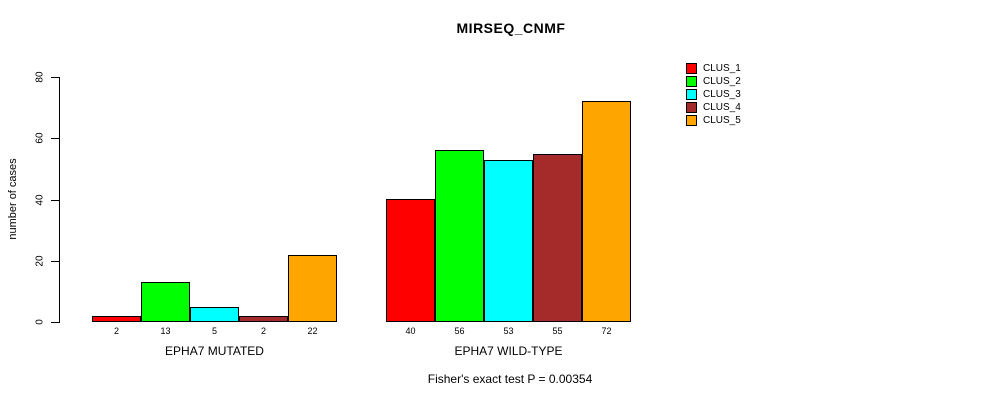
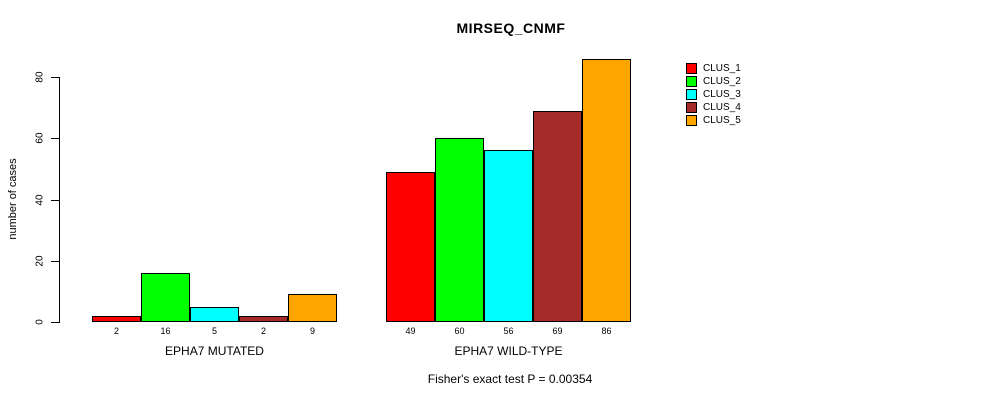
CLUS_2/EPHA7 MUTATED: 13 -> 16
CLUS_5/EPHA7 MUTATED: 22 -> 9
CLUS_1/EPHA7 WILD-TYPE: 40 -> 49
CLUS_2/EPHA7 WILD-TYPE: 56 -> 60
CLUS_3/EPHA7 WILD-TYPE: 53 -> 56
CLUS_4/EPHA7 WILD-TYPE: 55 -> 69
CLUS_5/EPHA7 WILD-TYPE: 72 -> 86
